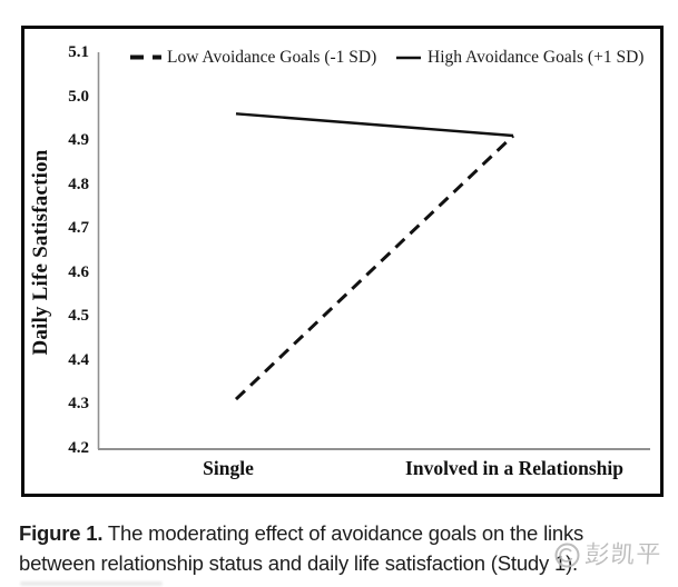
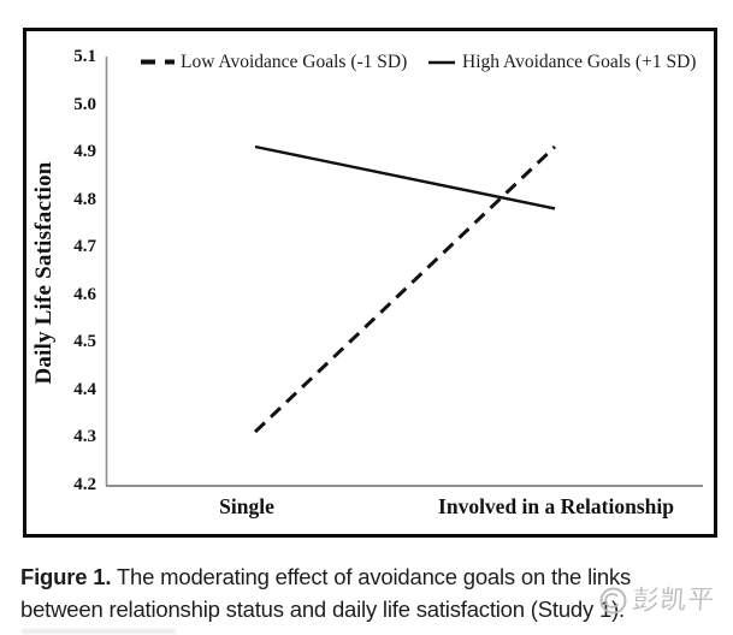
High Avoidance Goals (+1 SD)/Single: 4.96 -> 4.91
High Avoidance Goals (+1 SD)/Involved in a Relationship: 4.91 -> 4.78
